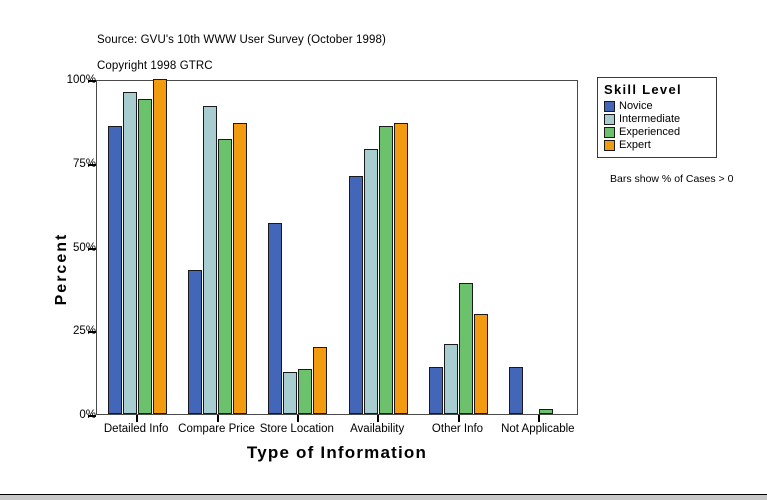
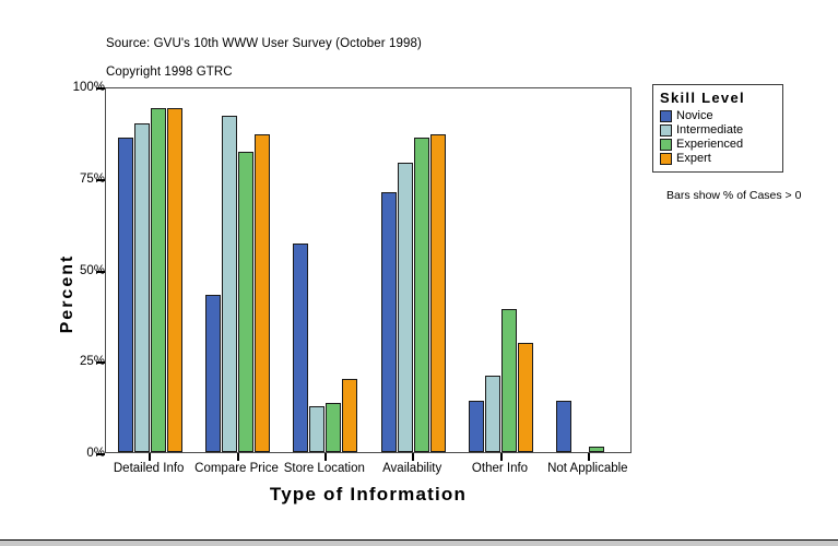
Intermediate/Detailed Info: 96% -> 90%
Expert/Detailed Info: 100% -> 94%
